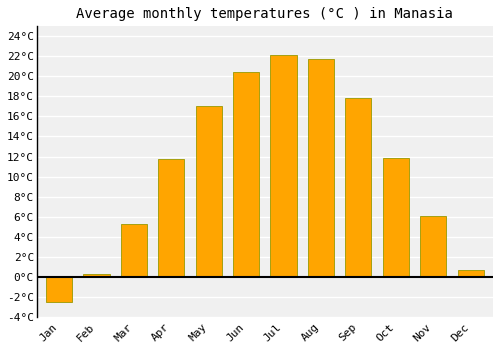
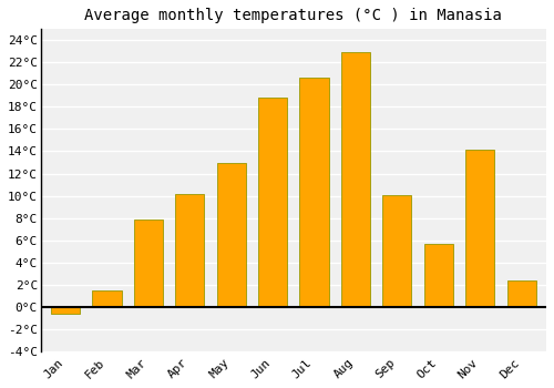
Jan: -2.5°C -> -0.6°C
Feb: 0.3°C -> 1.5°C
Mar: 5.3°C -> 7.9°C
Apr: 11.8°C -> 10.2°C
May: 17.0°C -> 12.9°C
Jun: 20.4°C -> 18.8°C
Jul: 22.1°C -> 20.6°C
Aug: 21.7°C -> 22.9°C
Sep: 17.8°C -> 10.1°C
Oct: 11.9°C -> 5.7°C
Nov: 6.1°C -> 14.1°C
Dec: 0.7°C -> 2.4°C
